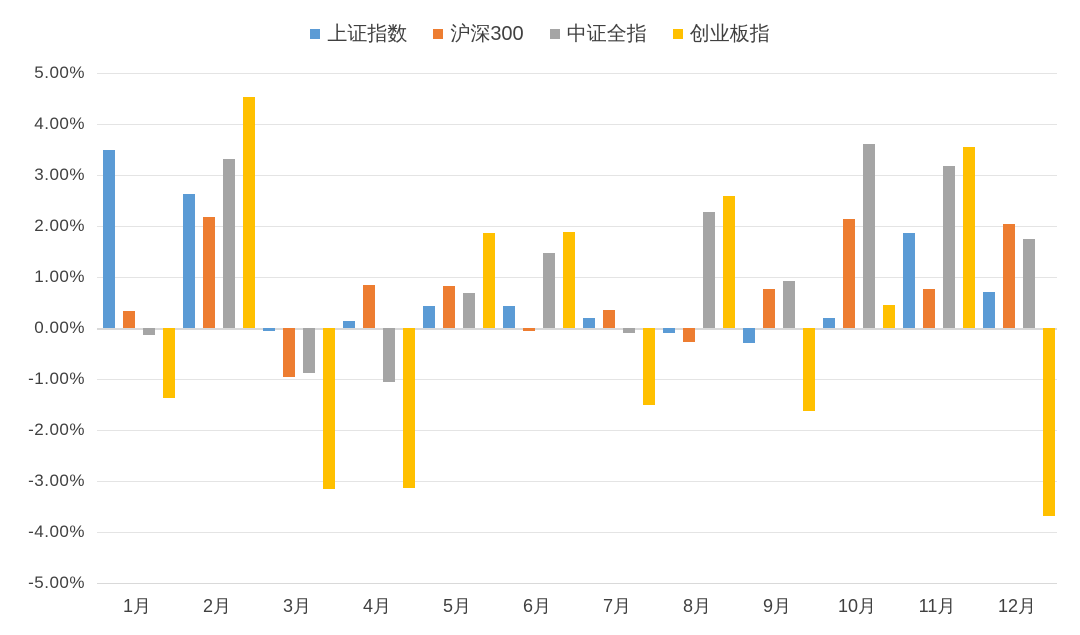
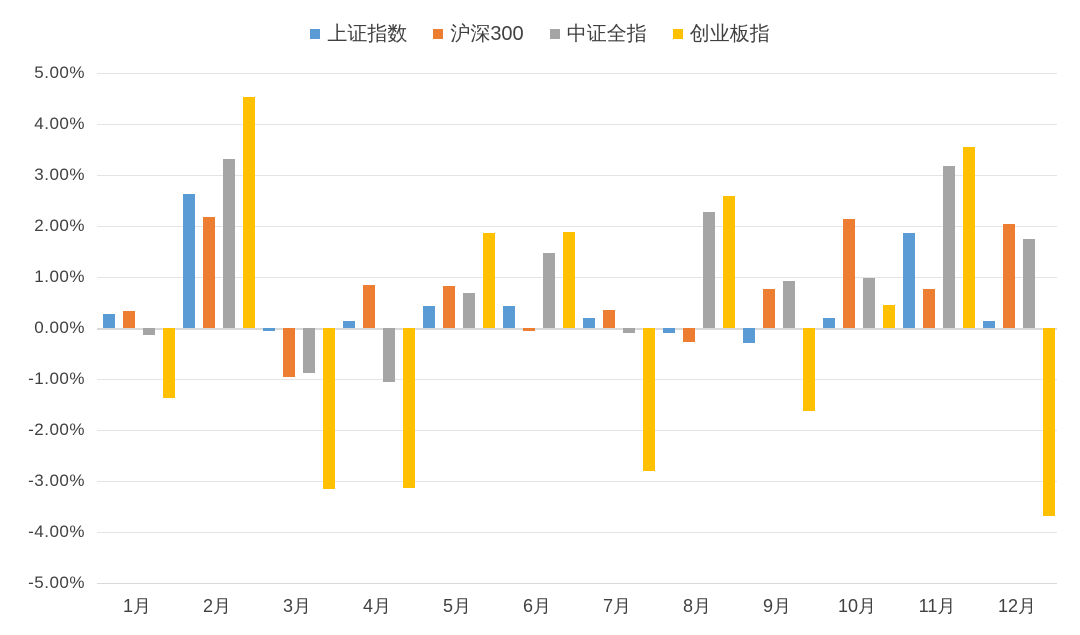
上证指数/1月: 3.5% -> 0.3%
创业板指/7月: -1.5% -> -2.8%
中证全指/10月: 3.6% -> 1.0%
上证指数/12月: 0.7% -> 0.1%
